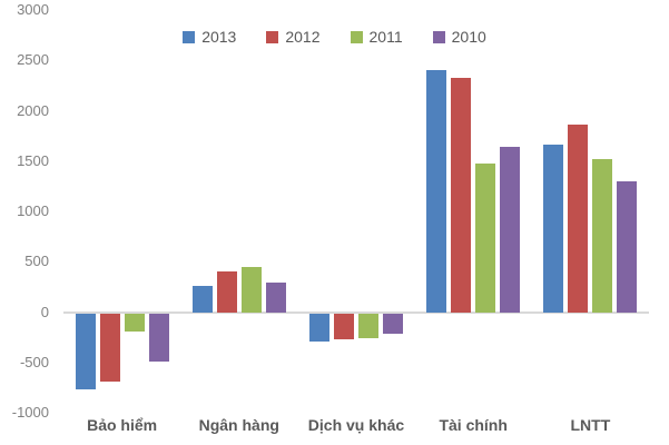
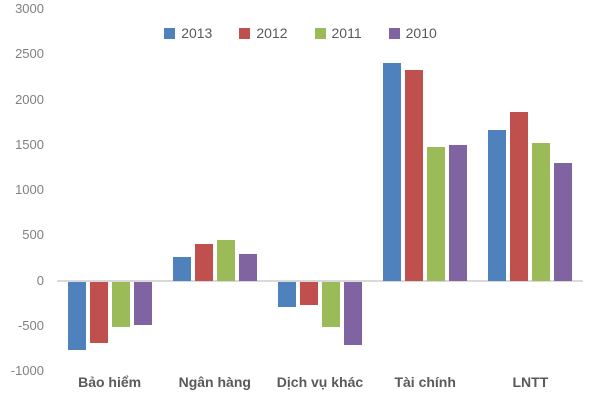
2011/Bảo hiểm: -200 -> -500
2011/Dịch vụ khác: -200 -> -500
2010/Dịch vụ khác: -200 -> -700
2010/Tài chính: 1600 -> 1500
